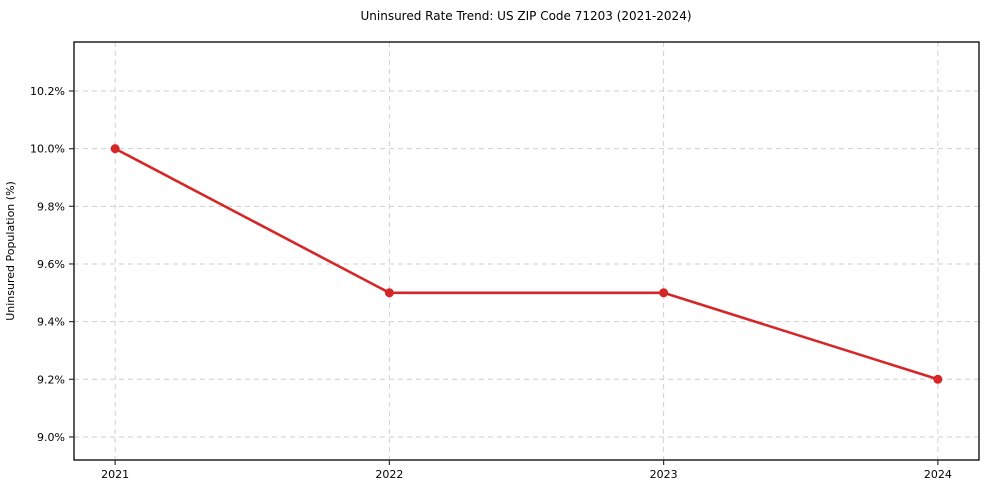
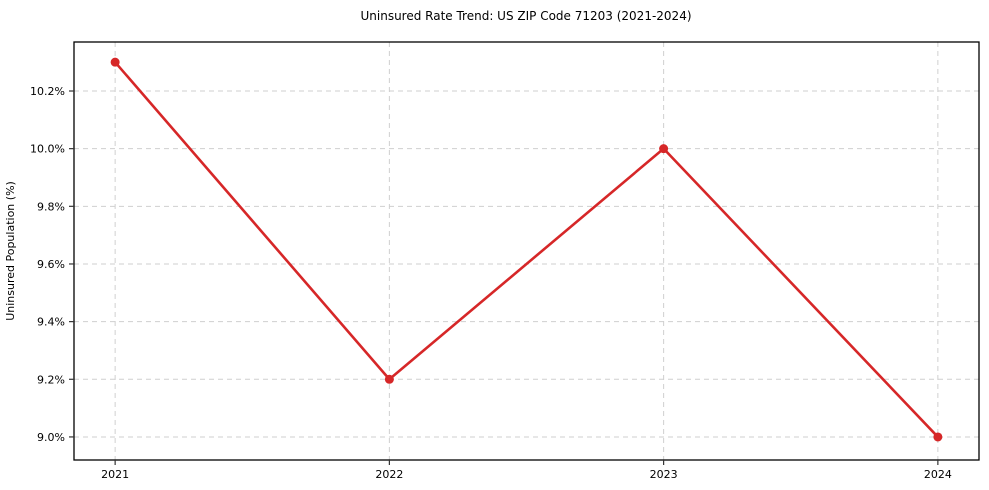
2021: 10.0% -> 10.3%
2022: 9.5% -> 9.2%
2023: 9.5% -> 10.0%
2024: 9.2% -> 9.0%
